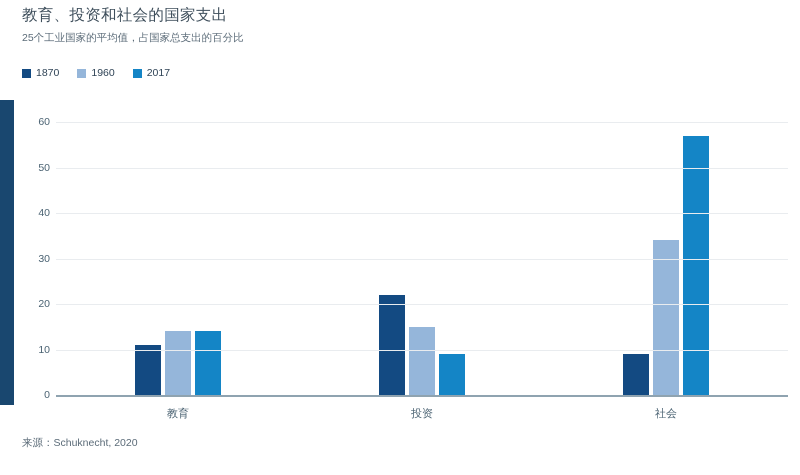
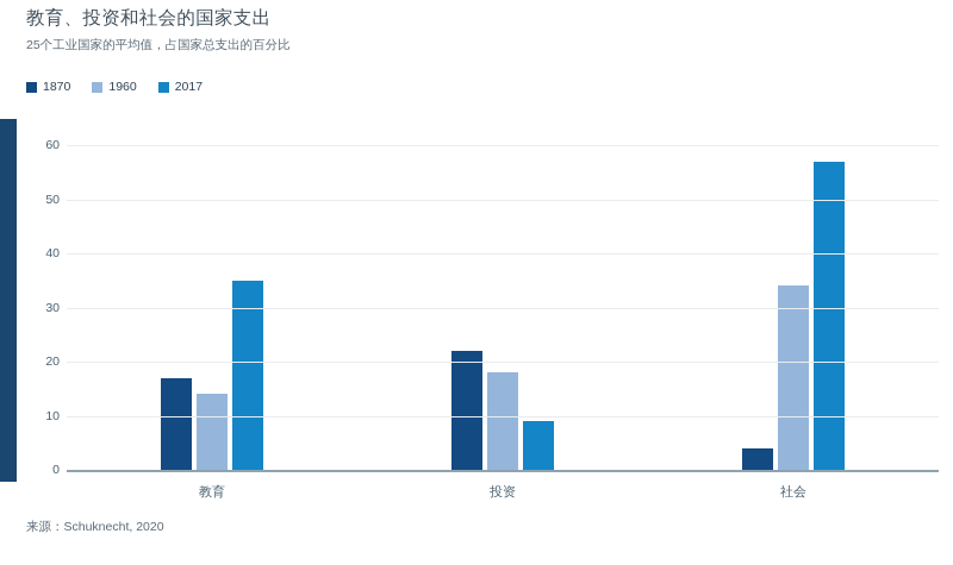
1870/教育: 11 -> 17
2017/教育: 14 -> 35
1960/投资: 15 -> 18
1870/社会: 9 -> 4
